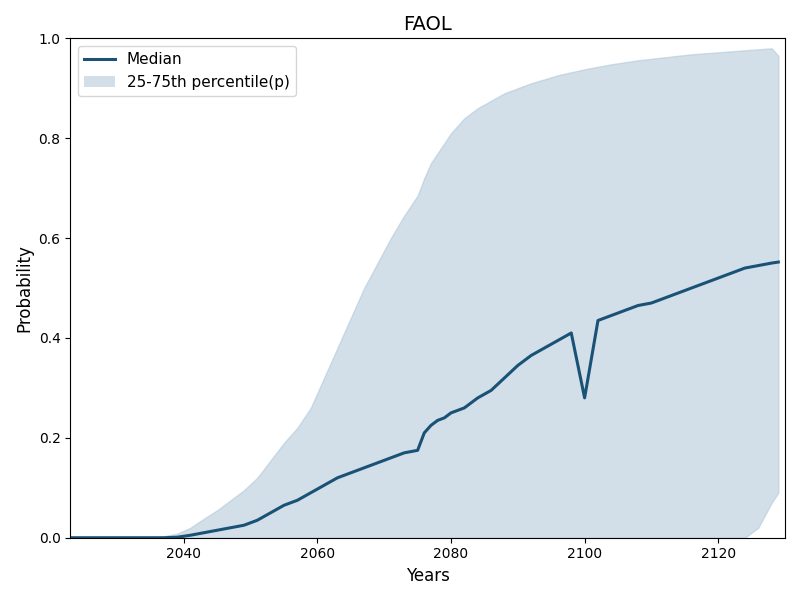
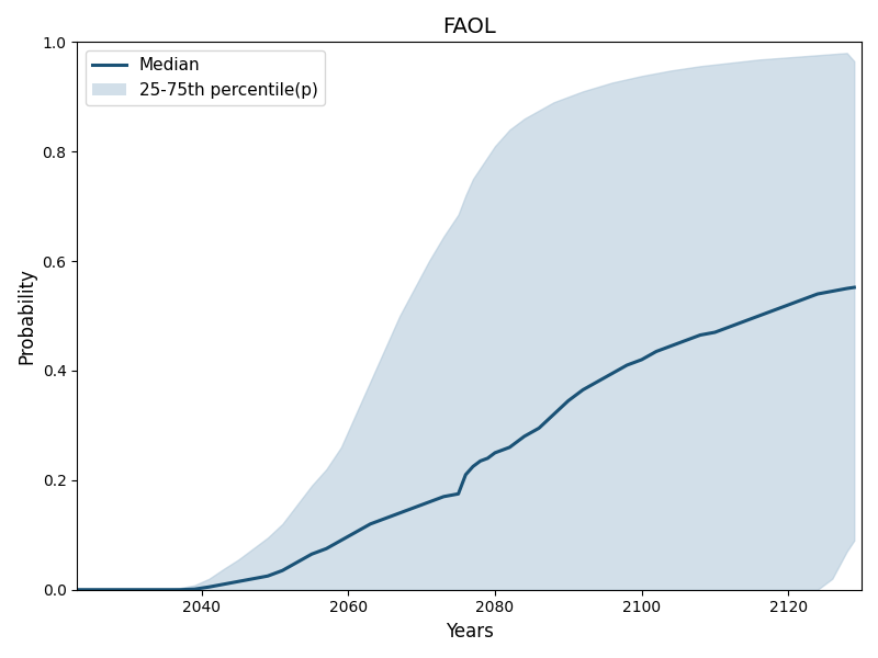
Median/2100: 0.280 -> 0.420
